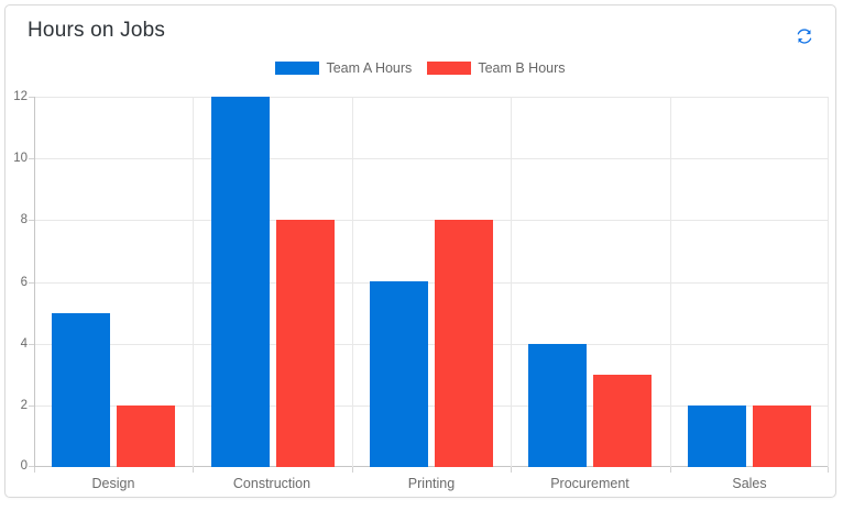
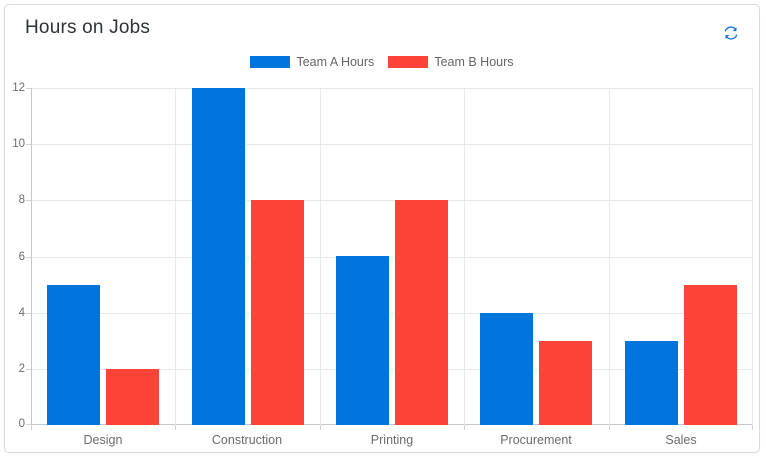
Team A Hours/Sales: 2 -> 3
Team B Hours/Sales: 2 -> 5
